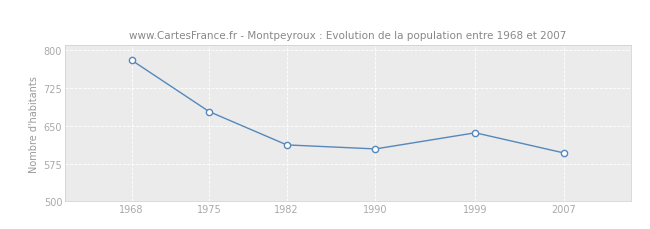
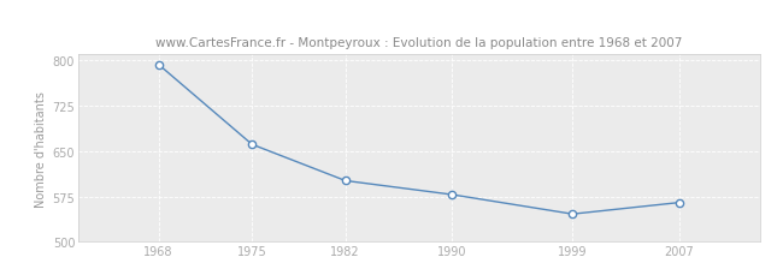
1968: 780 -> 793
1975: 678 -> 661
1982: 612 -> 601
1990: 604 -> 578
1999: 636 -> 546
2007: 596 -> 565
